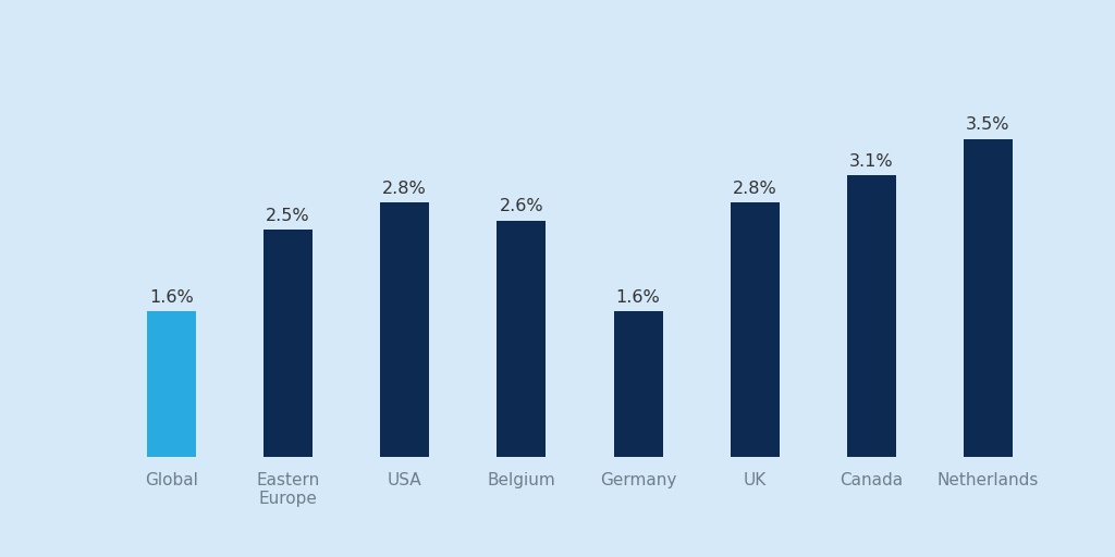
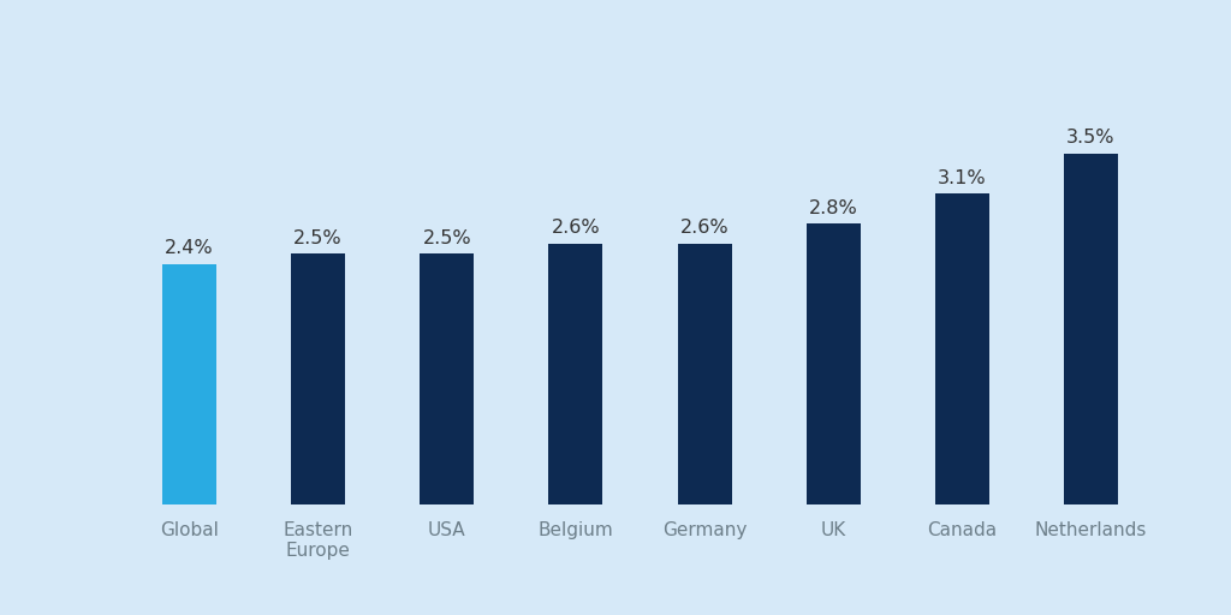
Global: 1.6% -> 2.4%
USA: 2.8% -> 2.5%
Germany: 1.6% -> 2.6%
